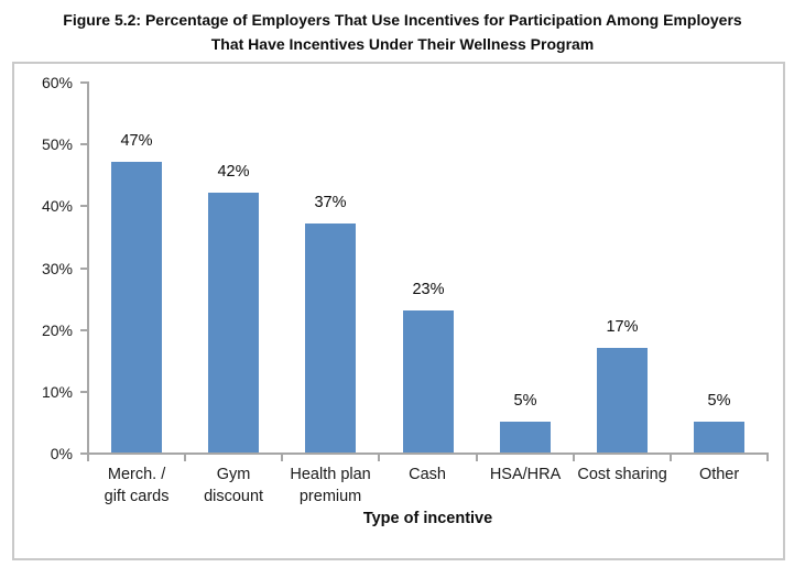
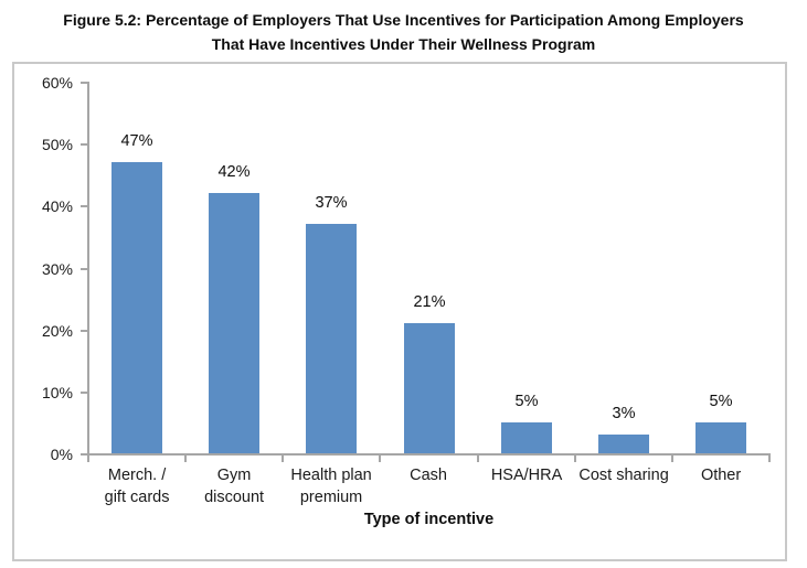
Cash: 23% -> 21%
Cost sharing: 17% -> 3%
